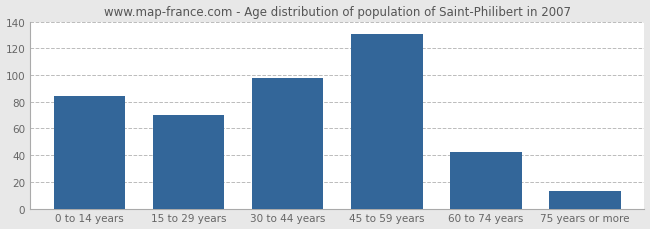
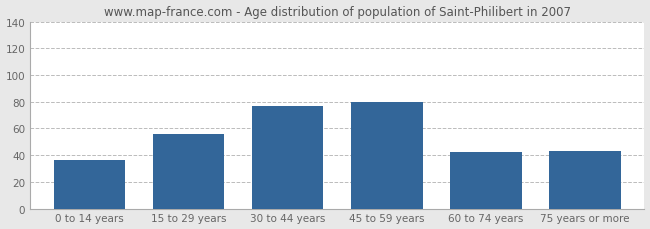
0 to 14 years: 84 -> 36
15 to 29 years: 70 -> 56
30 to 44 years: 98 -> 77
45 to 59 years: 131 -> 80
75 years or more: 13 -> 43
